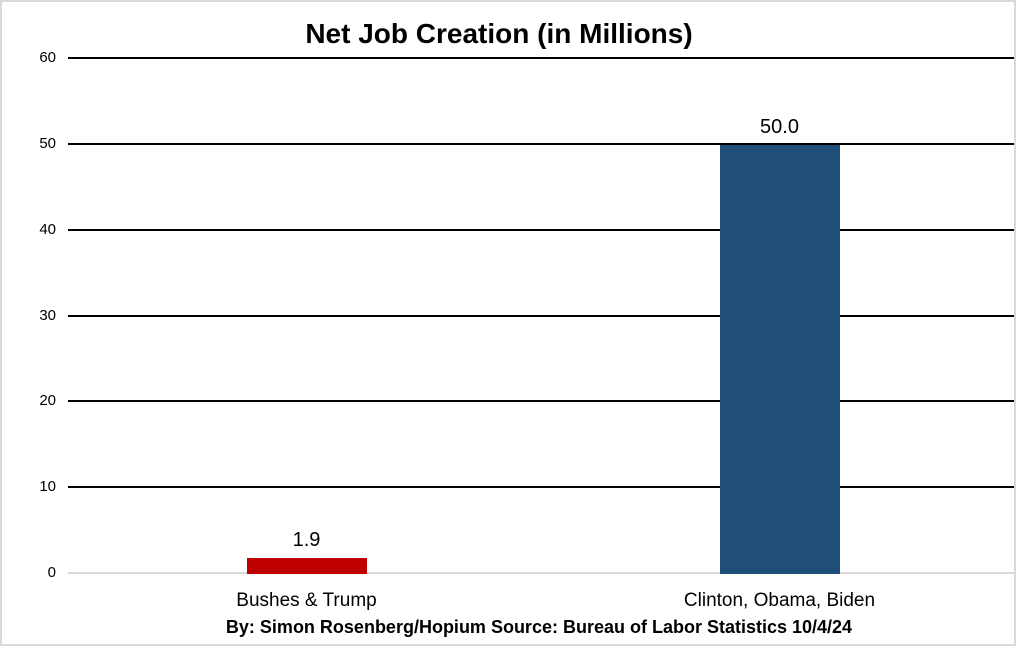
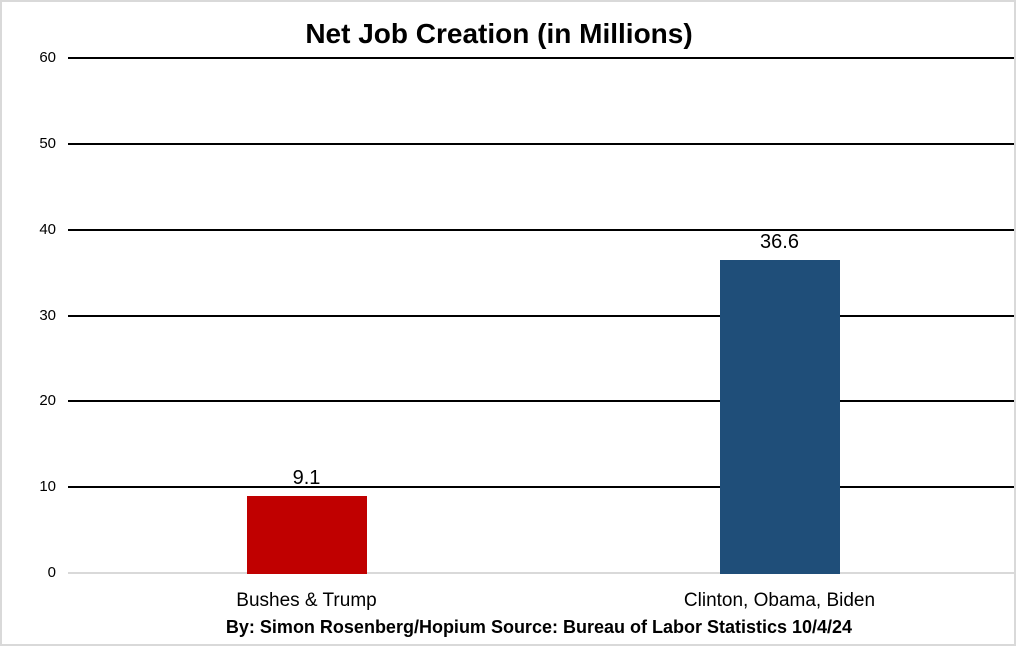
Bushes & Trump: 1.9 -> 9.1
Clinton, Obama, Biden: 50.0 -> 36.6
